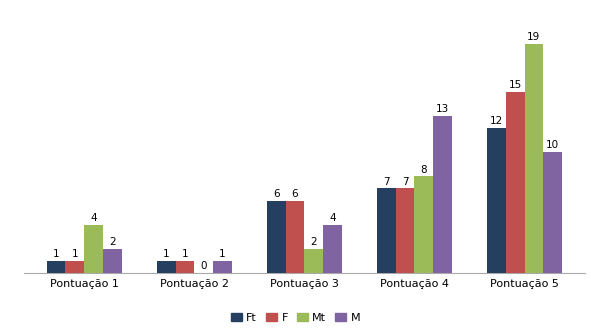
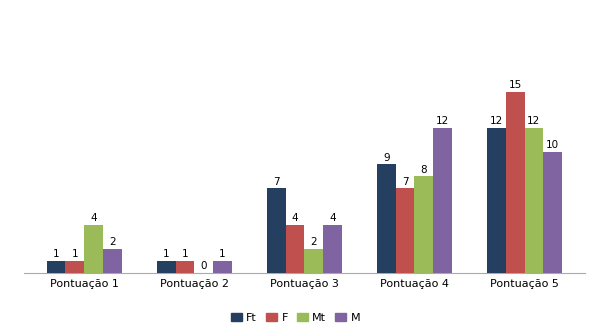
Ft/Pontuação 3: 6 -> 7
F/Pontuação 3: 6 -> 4
Ft/Pontuação 4: 7 -> 9
M/Pontuação 4: 13 -> 12
Mt/Pontuação 5: 19 -> 12
